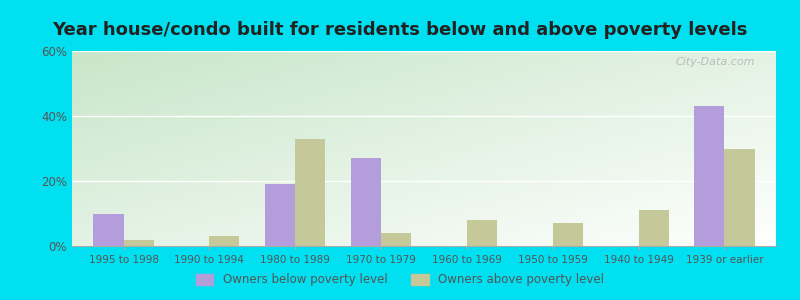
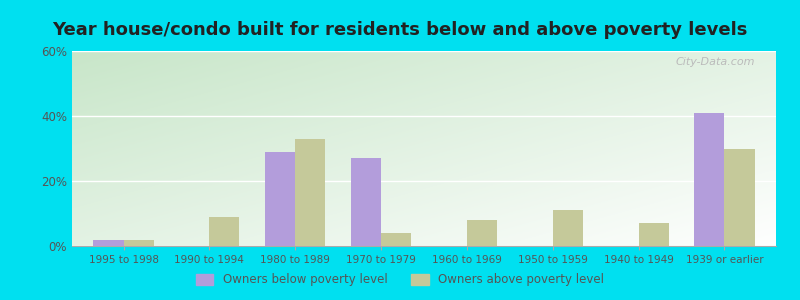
Owners below poverty level/1995 to 1998: 10% -> 2%
Owners above poverty level/1990 to 1994: 3% -> 9%
Owners below poverty level/1980 to 1989: 19% -> 29%
Owners above poverty level/1950 to 1959: 7% -> 11%
Owners above poverty level/1940 to 1949: 11% -> 7%
Owners below poverty level/1939 or earlier: 43% -> 41%
